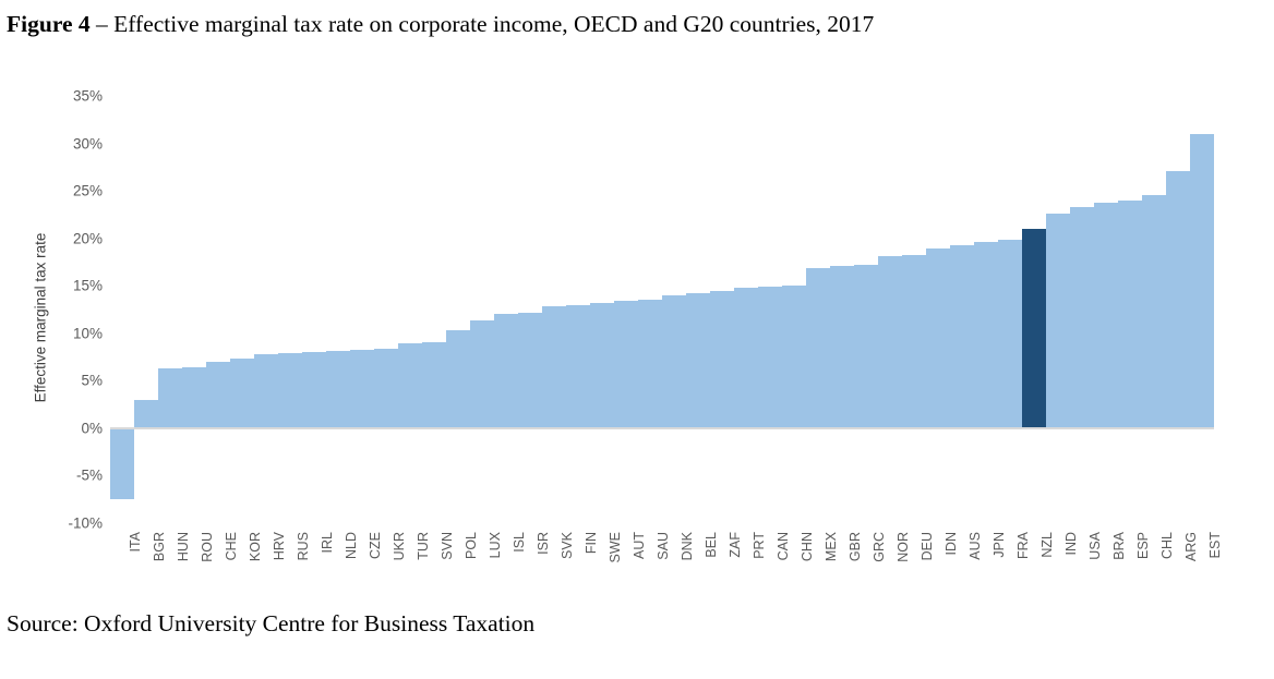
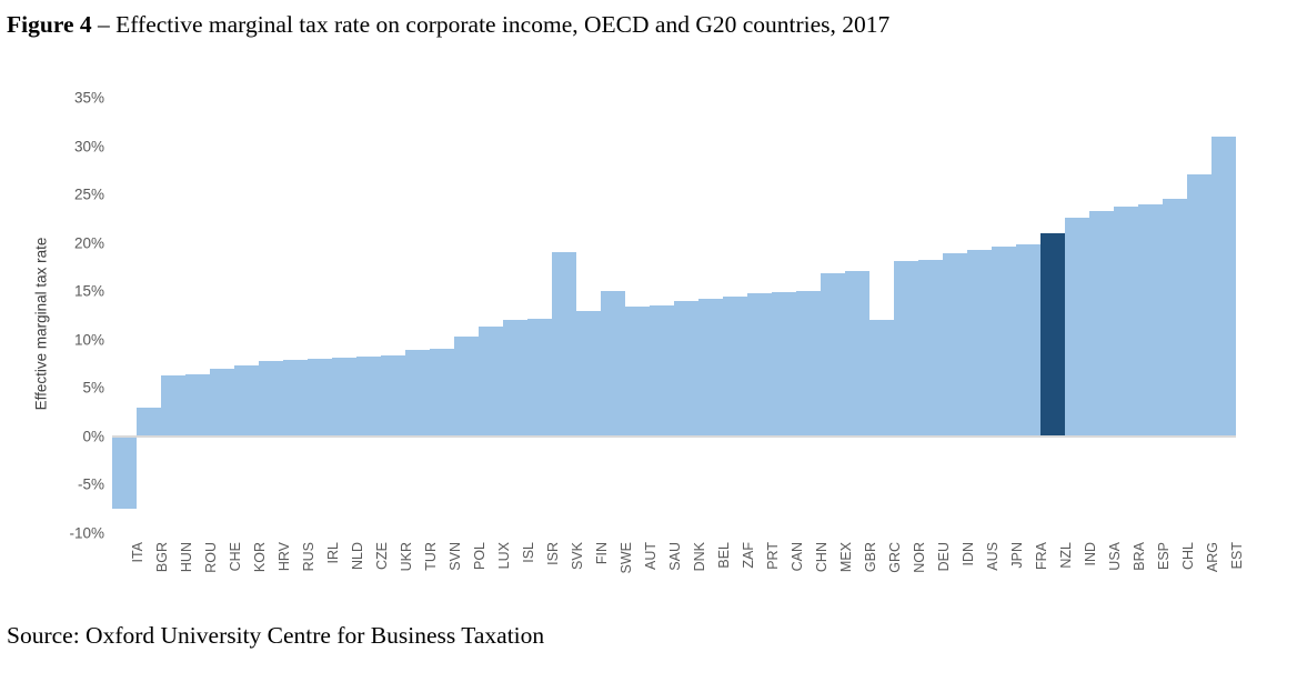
SVK: 13% -> 19%
SWE: 13% -> 15%
GRC: 17% -> 12%
